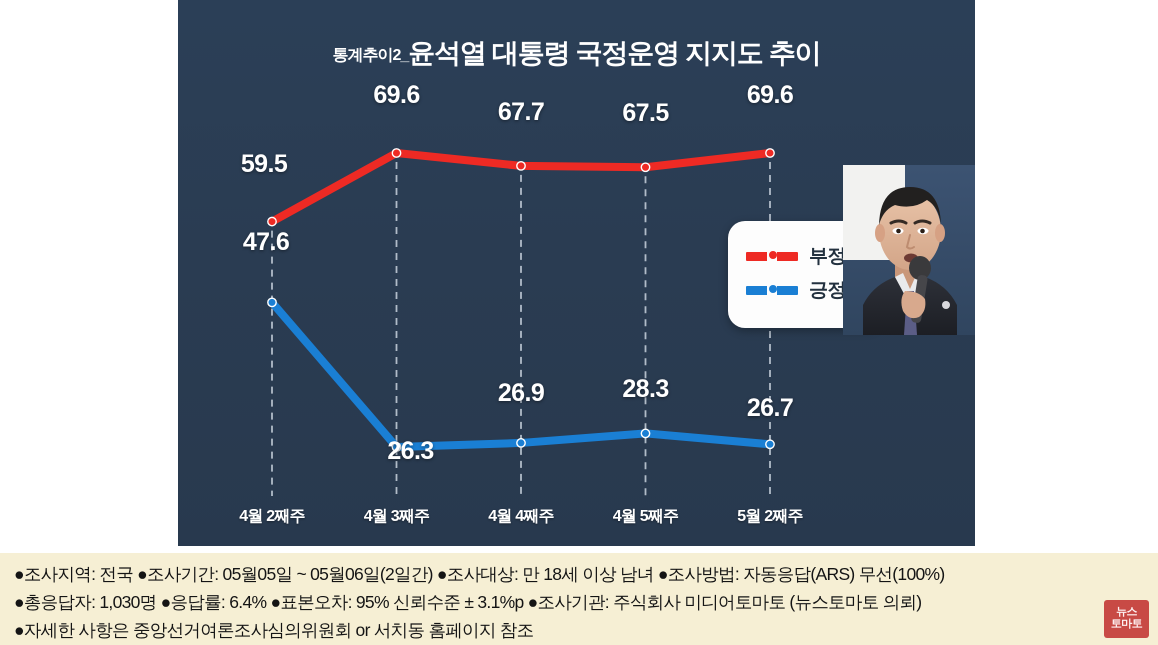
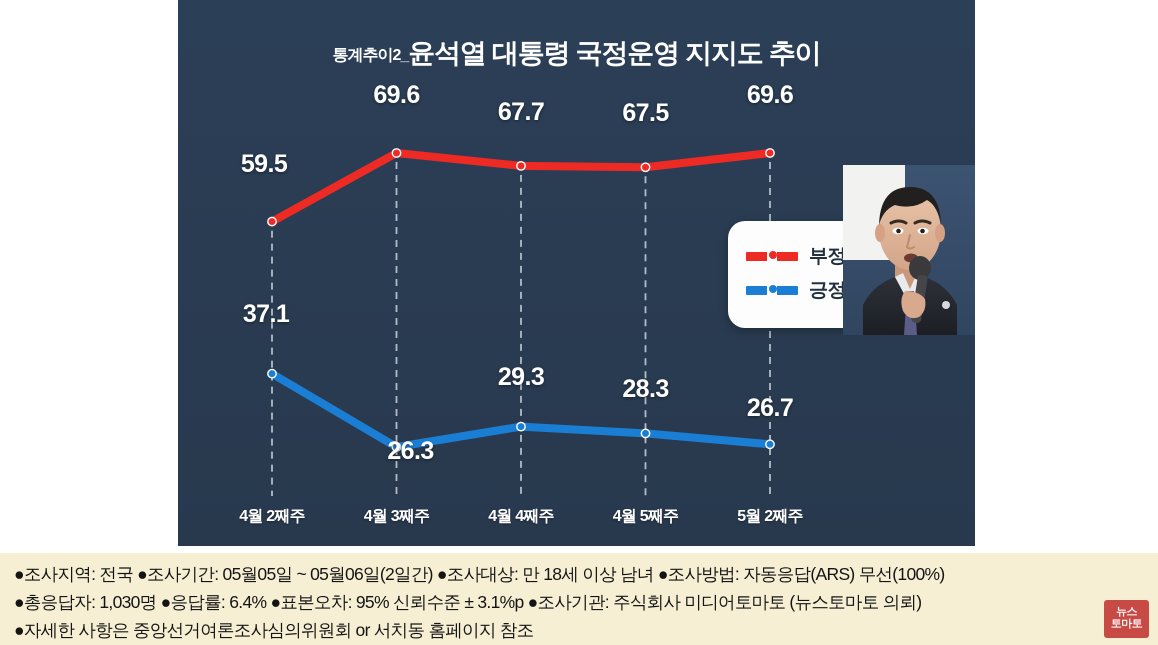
긍정/4월 2째주: 47.6 -> 37.1
긍정/4월 4째주: 26.9 -> 29.3
